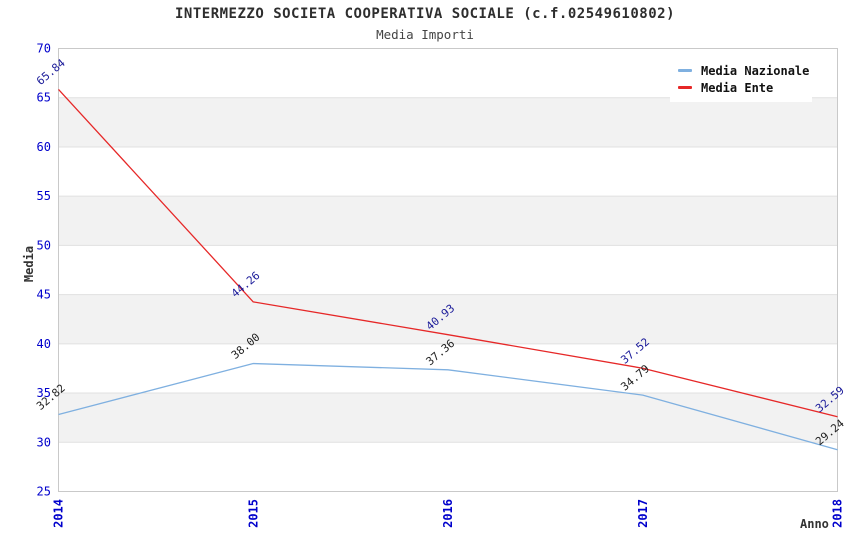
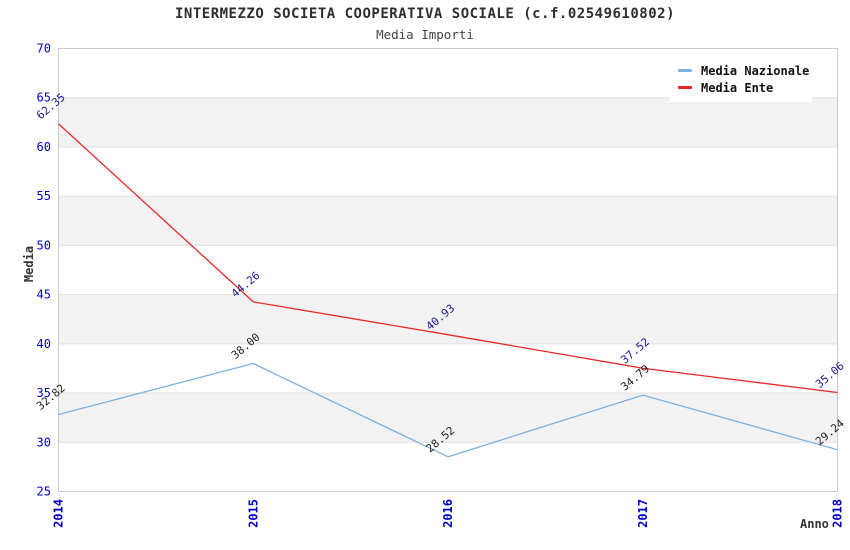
Media Ente/2014: 65.84 -> 62.35
Media Nazionale/2016: 37.36 -> 28.52
Media Ente/2018: 32.59 -> 35.06
